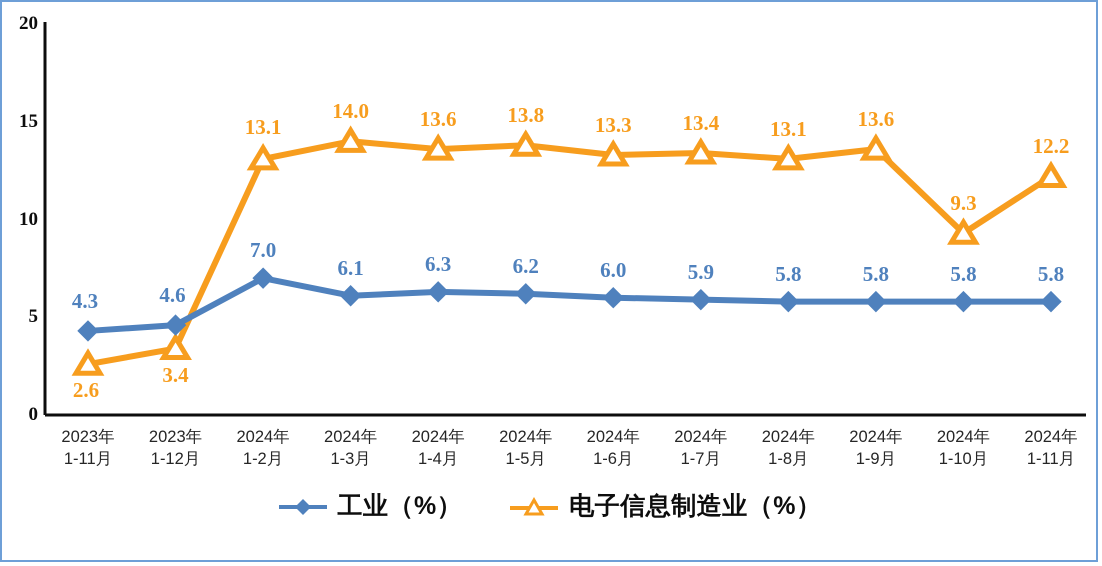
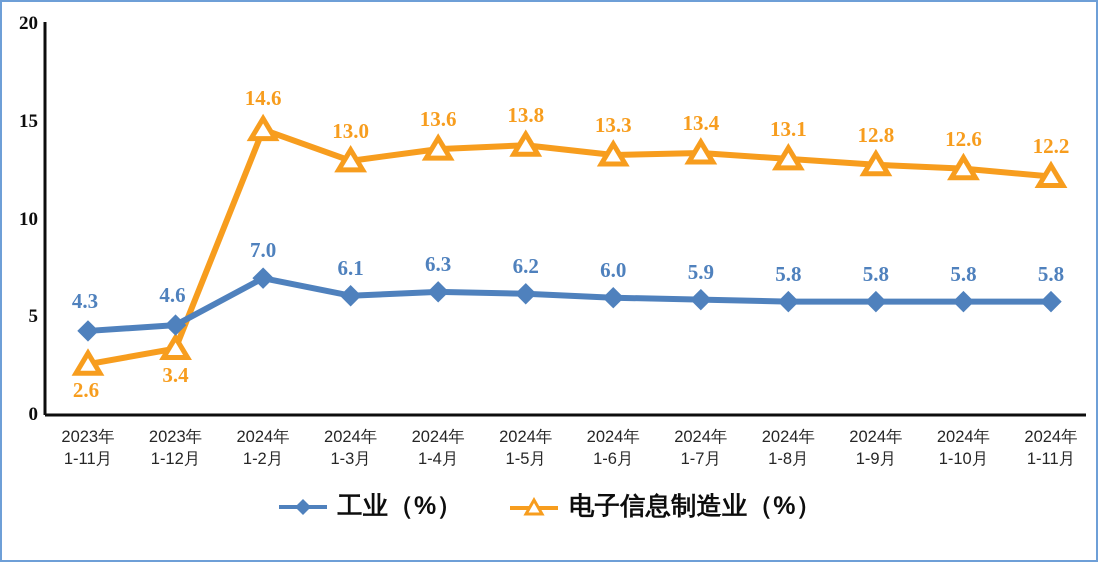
电子信息制造业（%）/2024年 1-2月: 13.1 -> 14.6
电子信息制造业（%）/2024年 1-3月: 14.0 -> 13.0
电子信息制造业（%）/2024年 1-9月: 13.6 -> 12.8
电子信息制造业（%）/2024年 1-10月: 9.3 -> 12.6
